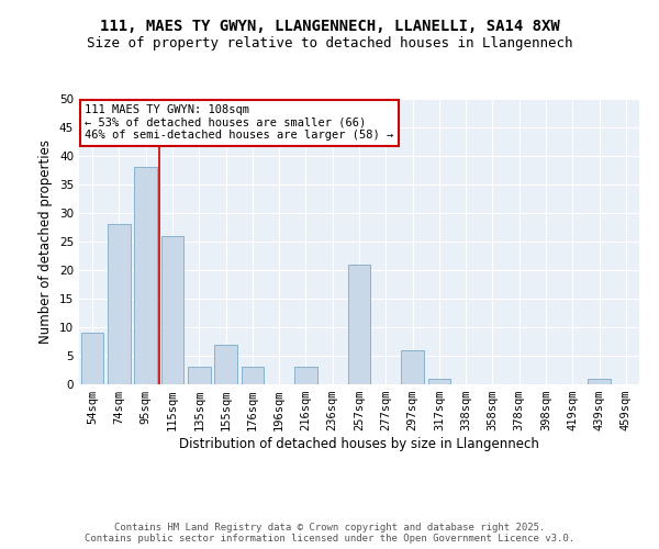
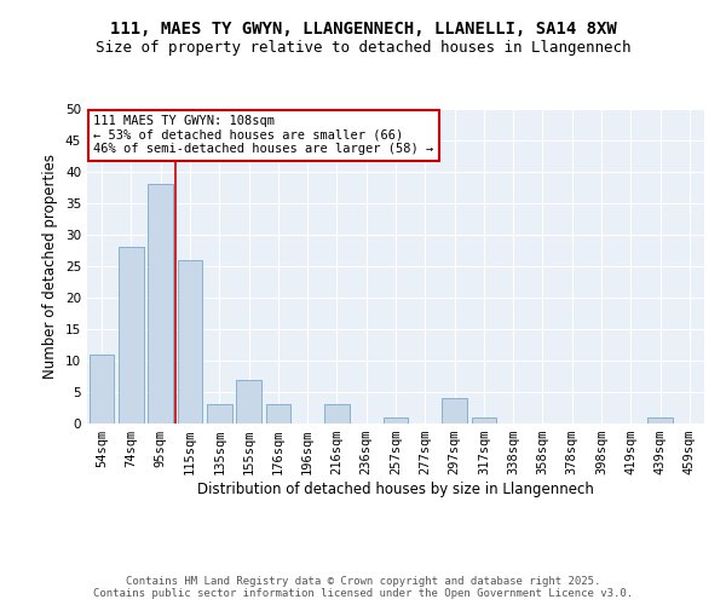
54sqm: 9 -> 11
257sqm: 21 -> 1
297sqm: 6 -> 4
